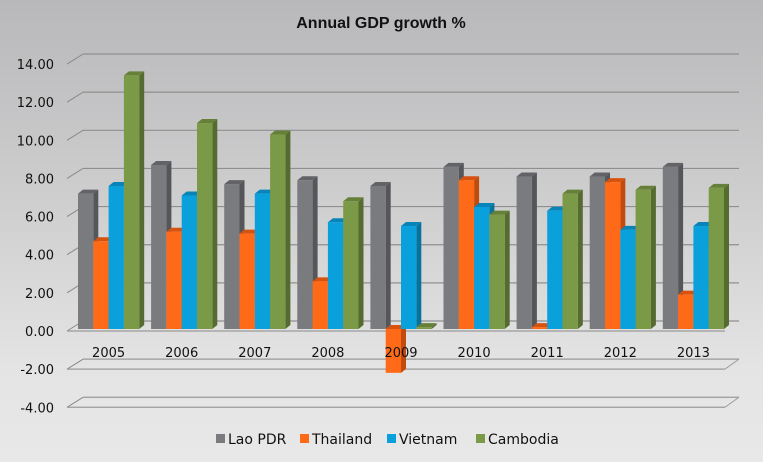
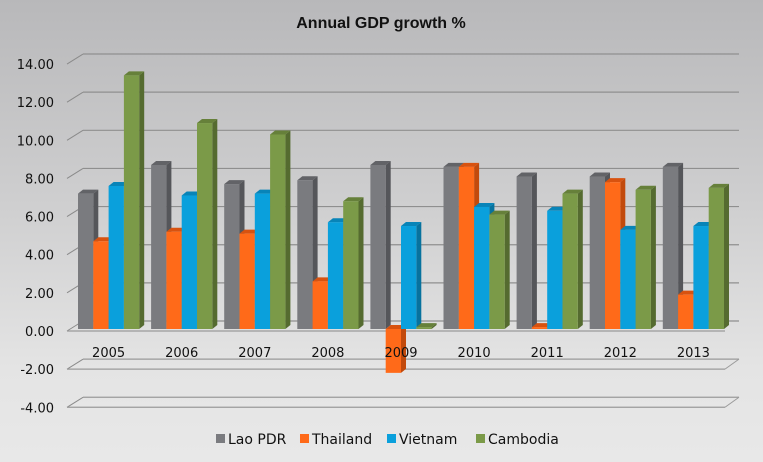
Lao PDR/2009: 7.5 -> 8.6
Thailand/2010: 7.8 -> 8.5
